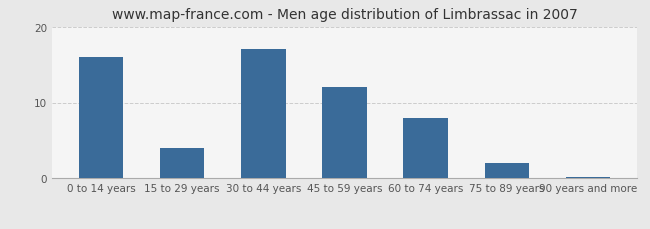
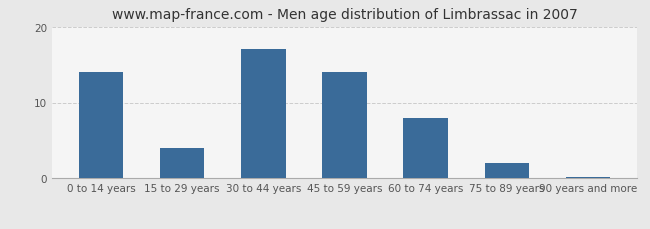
0 to 14 years: 16.0 -> 14.0
45 to 59 years: 12.0 -> 14.0
